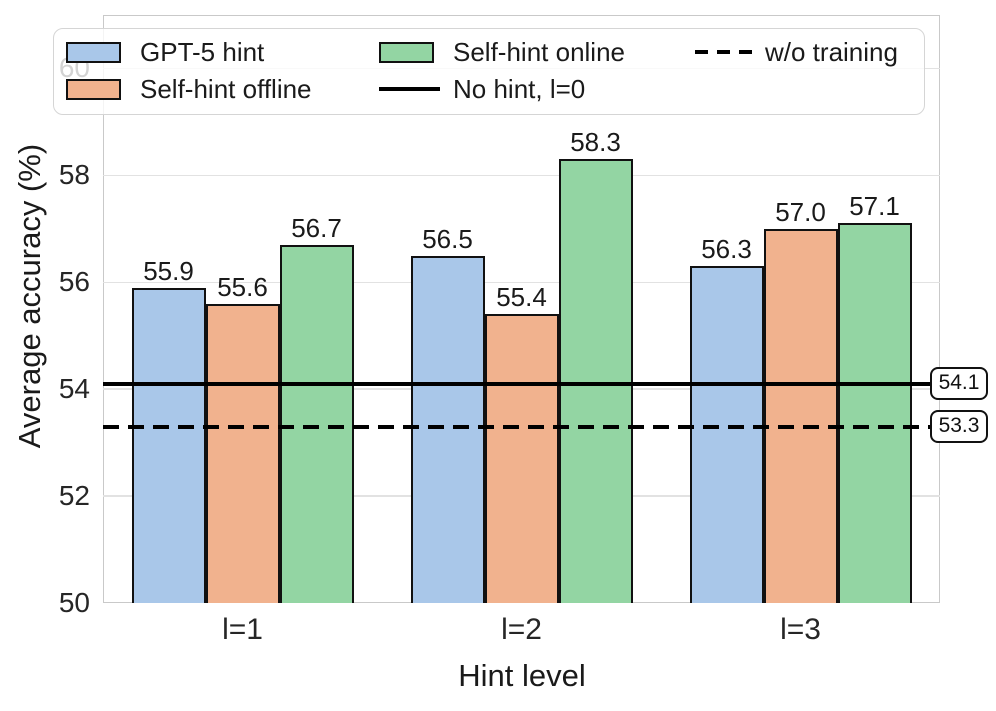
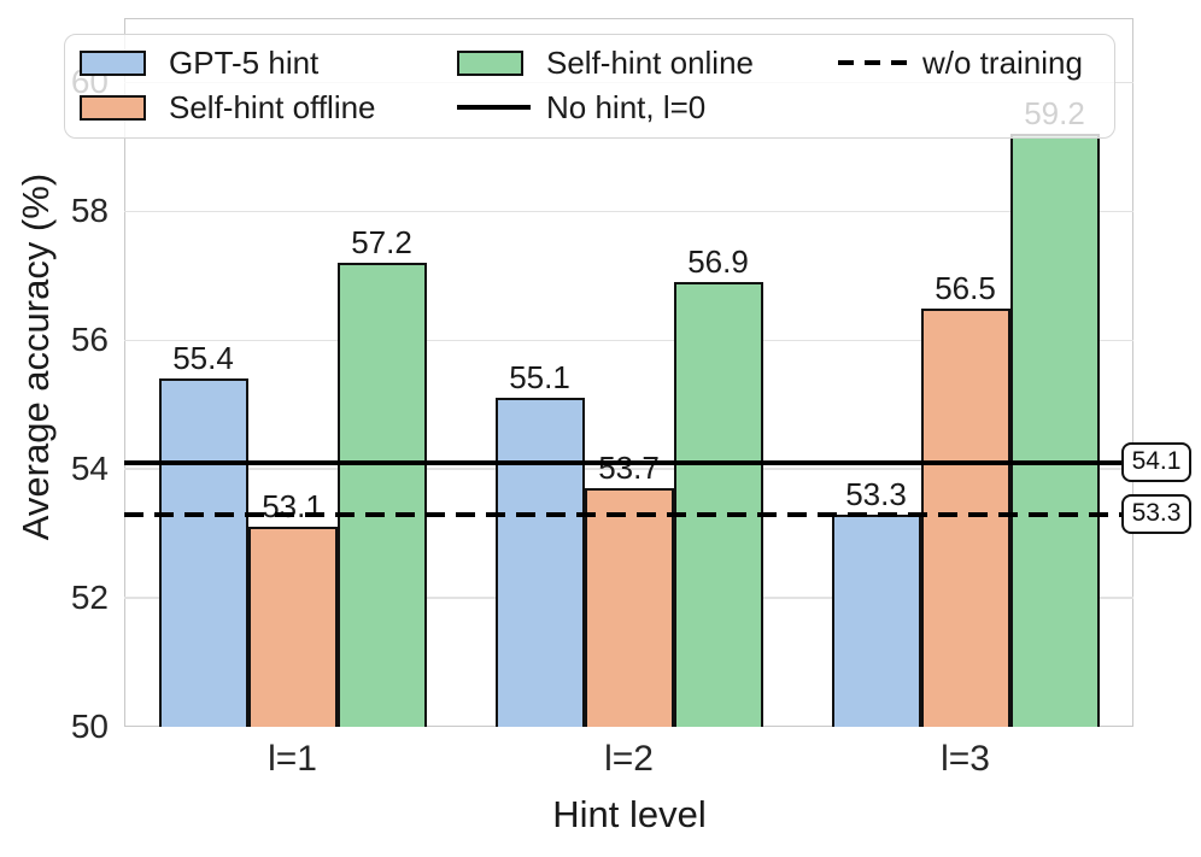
GPT-5 hint/l=1: 55.9 -> 55.4
Self-hint offline/l=1: 55.6 -> 53.1
Self-hint online/l=1: 56.7 -> 57.2
GPT-5 hint/l=2: 56.5 -> 55.1
Self-hint offline/l=2: 55.4 -> 53.7
Self-hint online/l=2: 58.3 -> 56.9
GPT-5 hint/l=3: 56.3 -> 53.3
Self-hint offline/l=3: 57.0 -> 56.5
Self-hint online/l=3: 57.1 -> 59.2
